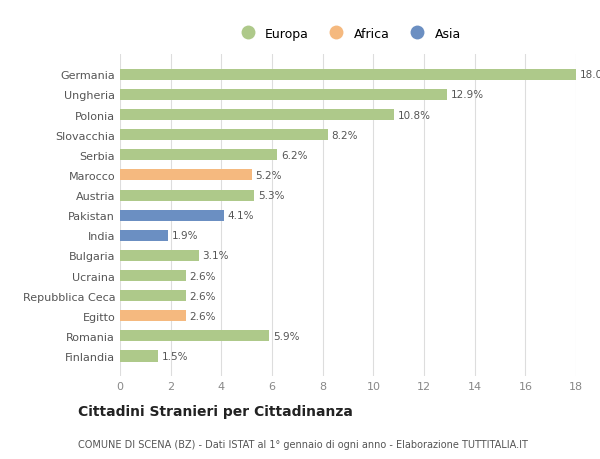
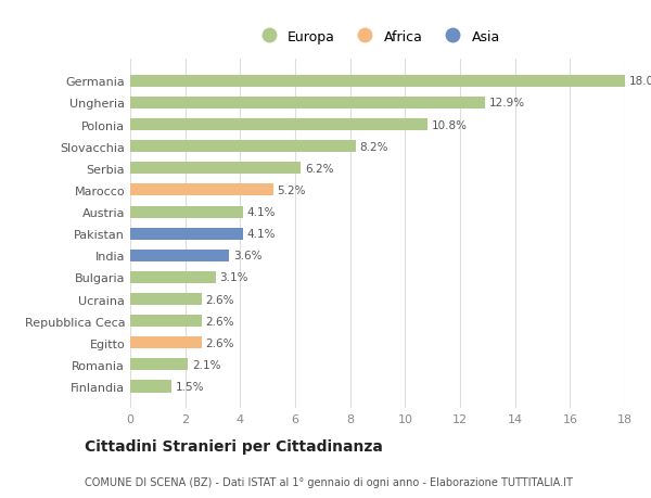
Austria: 5.3% -> 4.1%
India: 1.9% -> 3.6%
Romania: 5.9% -> 2.1%
